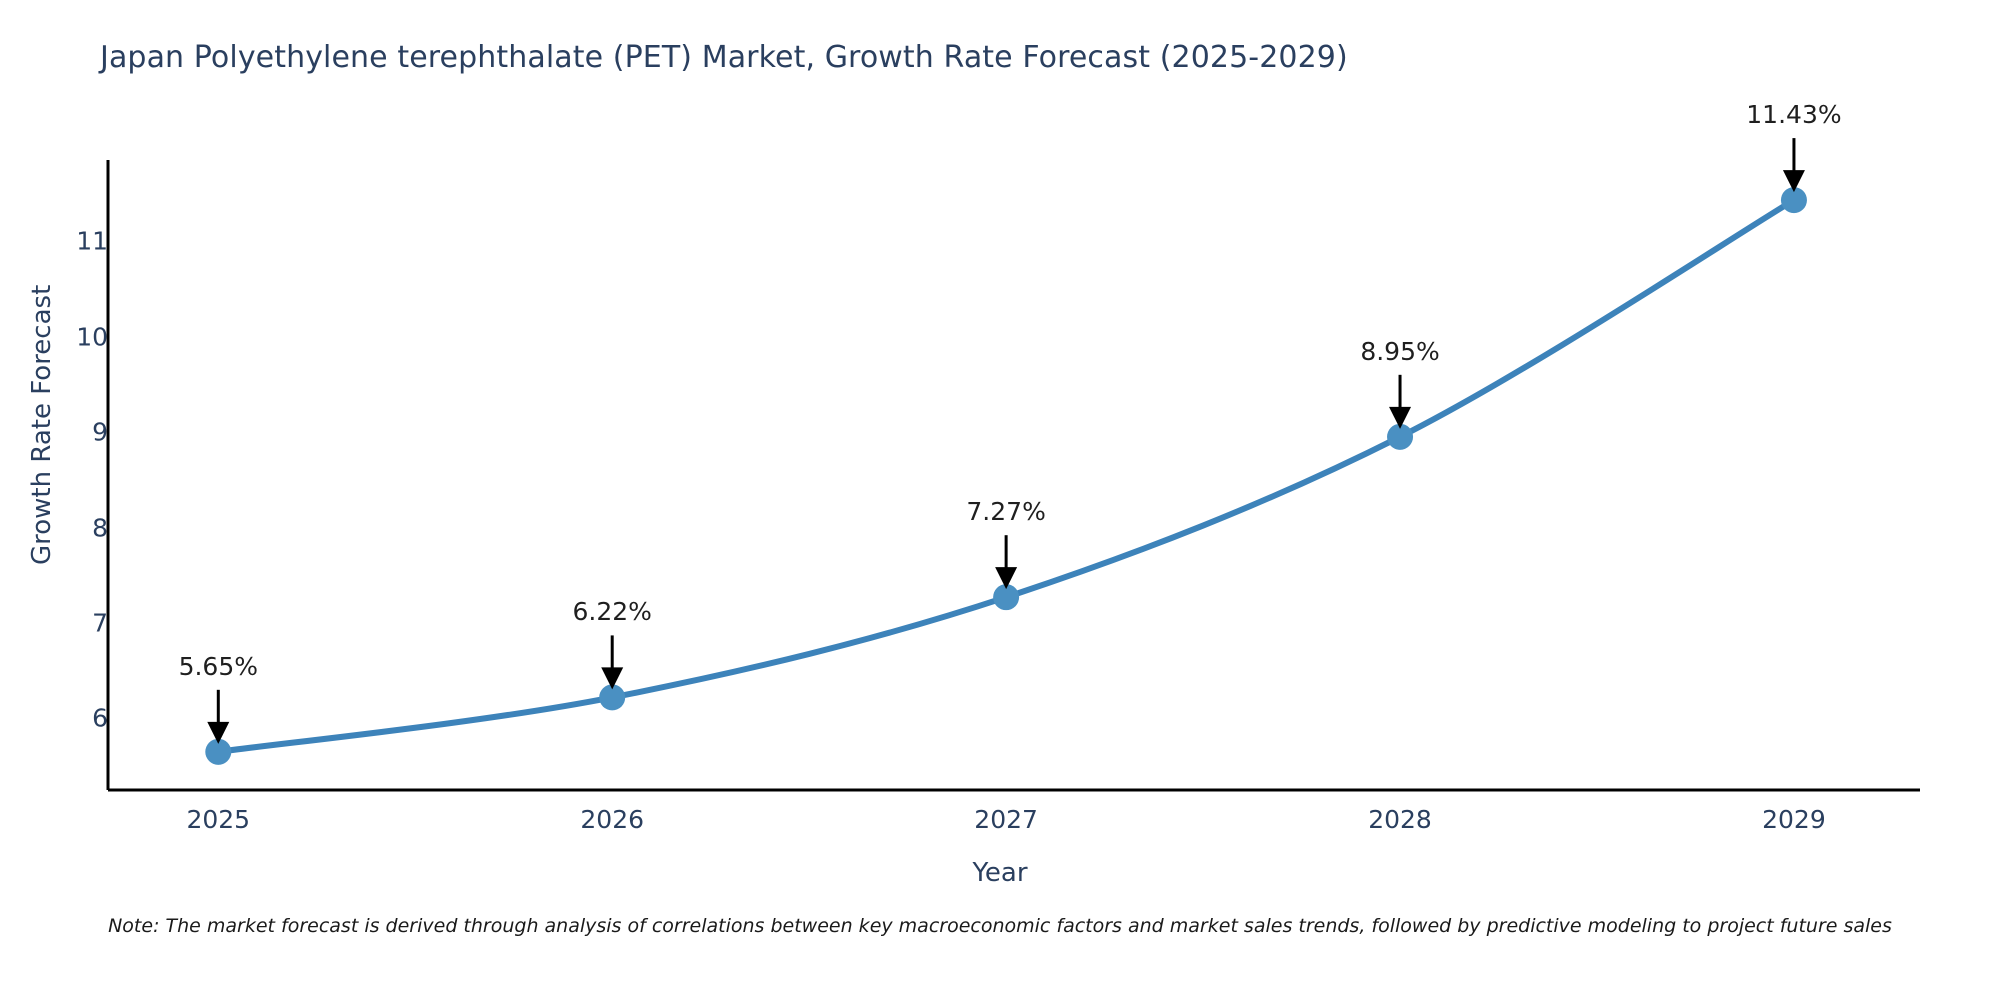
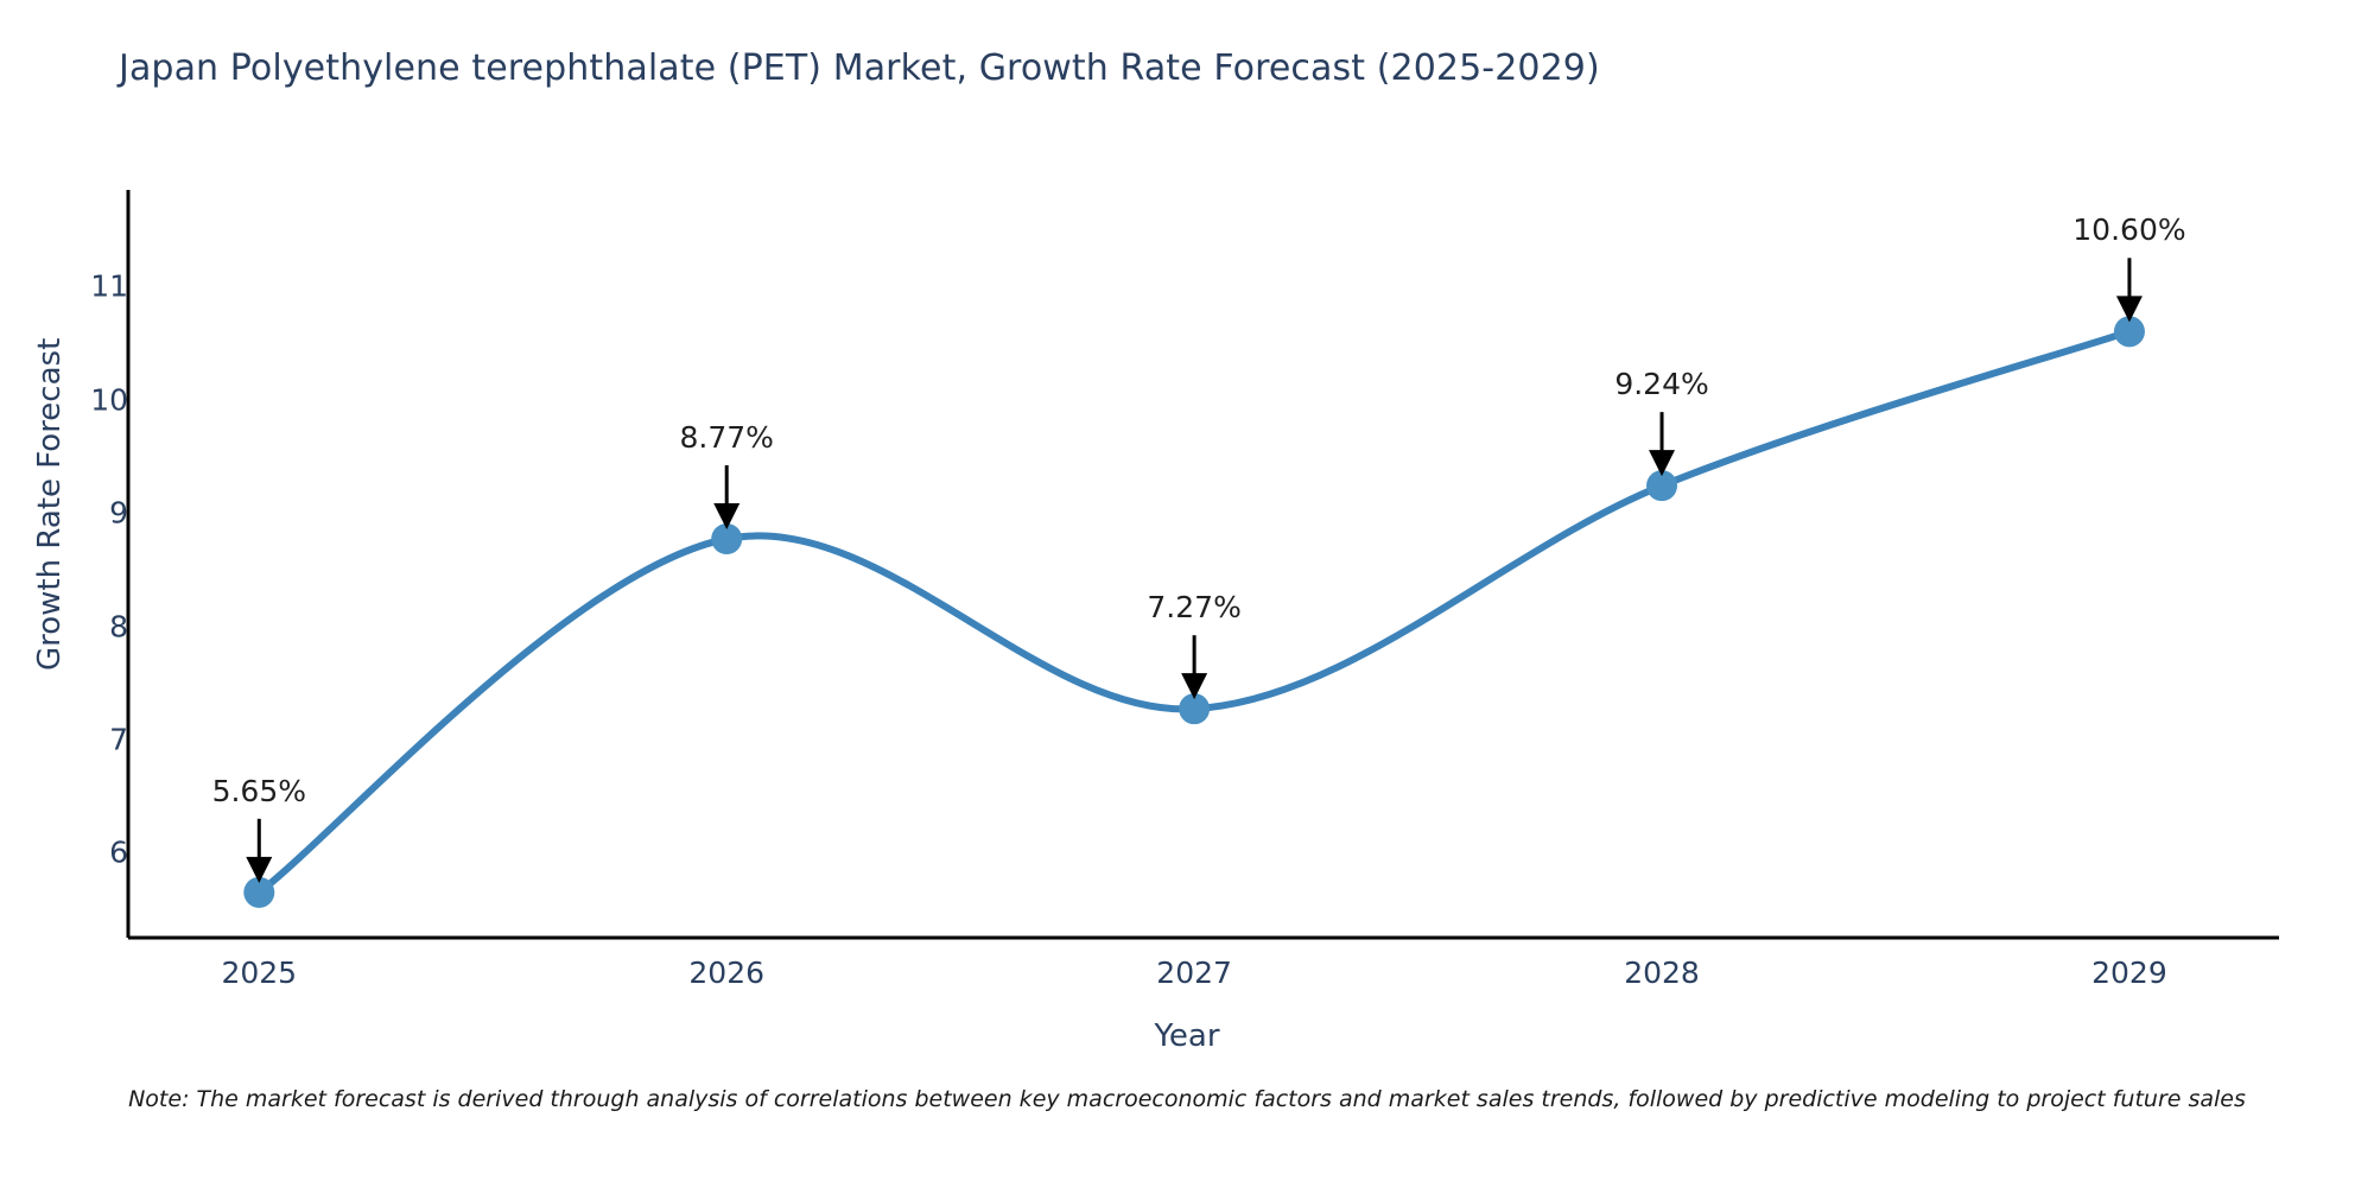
2026: 6.22% -> 8.77%
2028: 8.95% -> 9.24%
2029: 11.43% -> 10.60%
